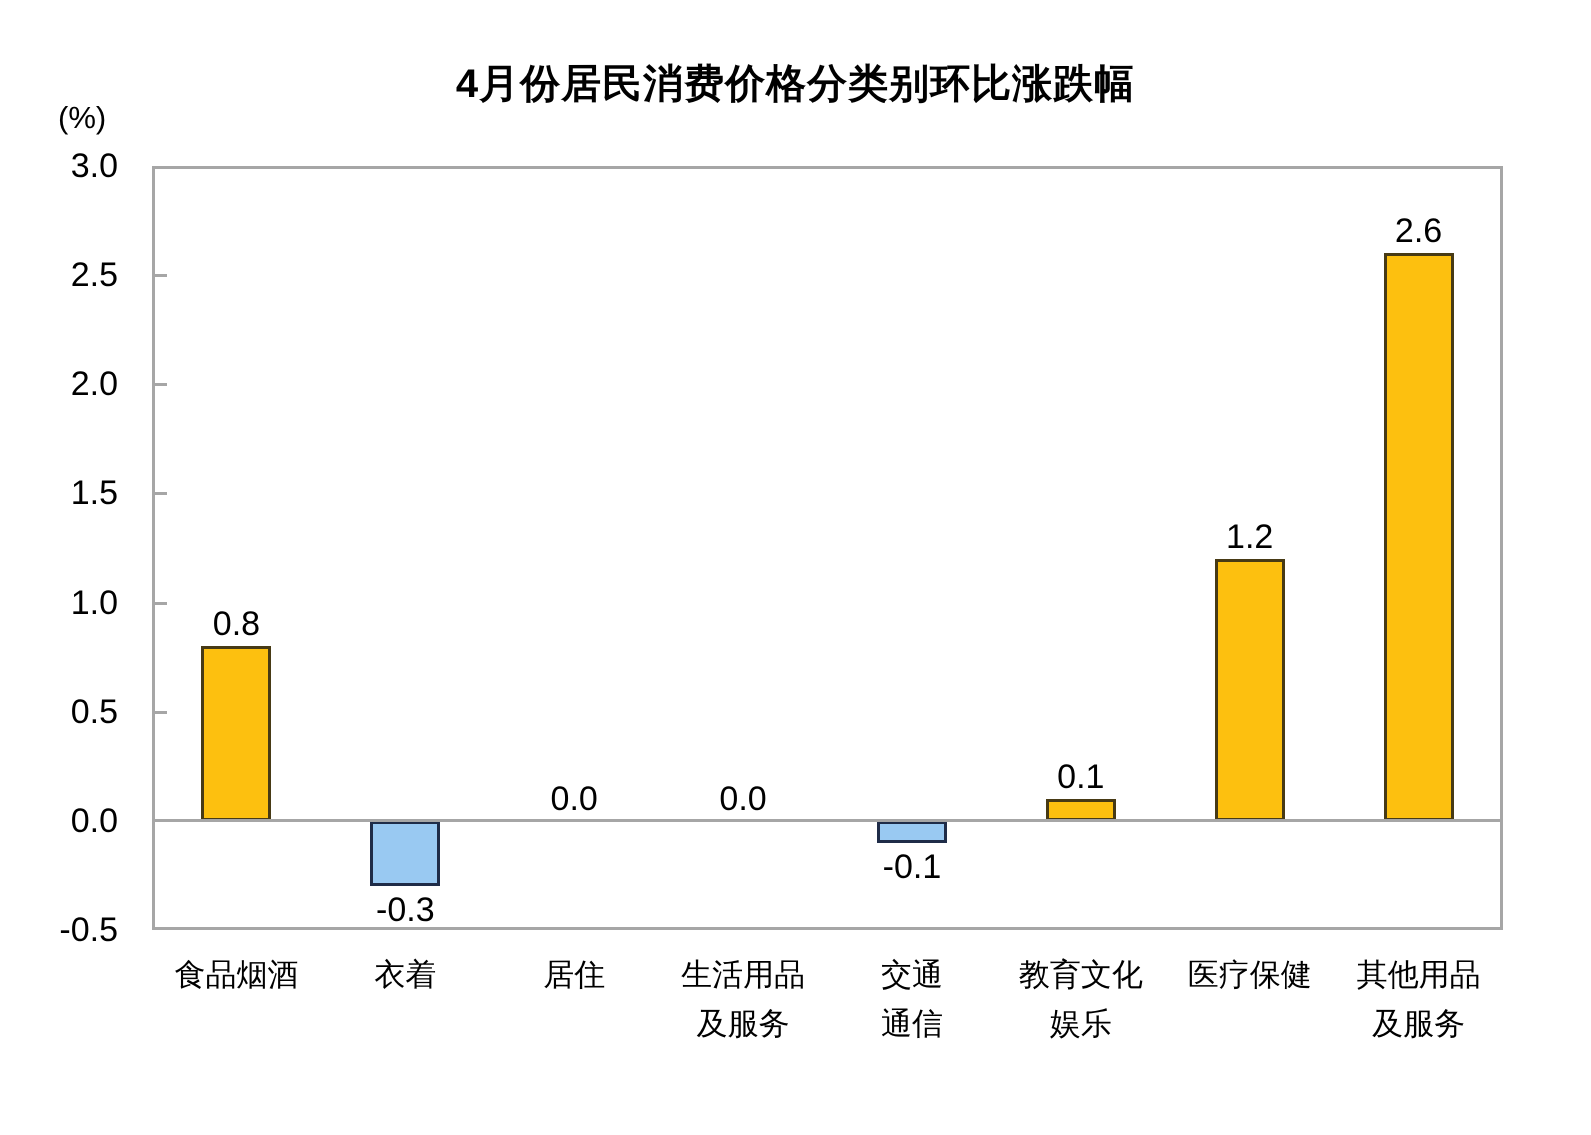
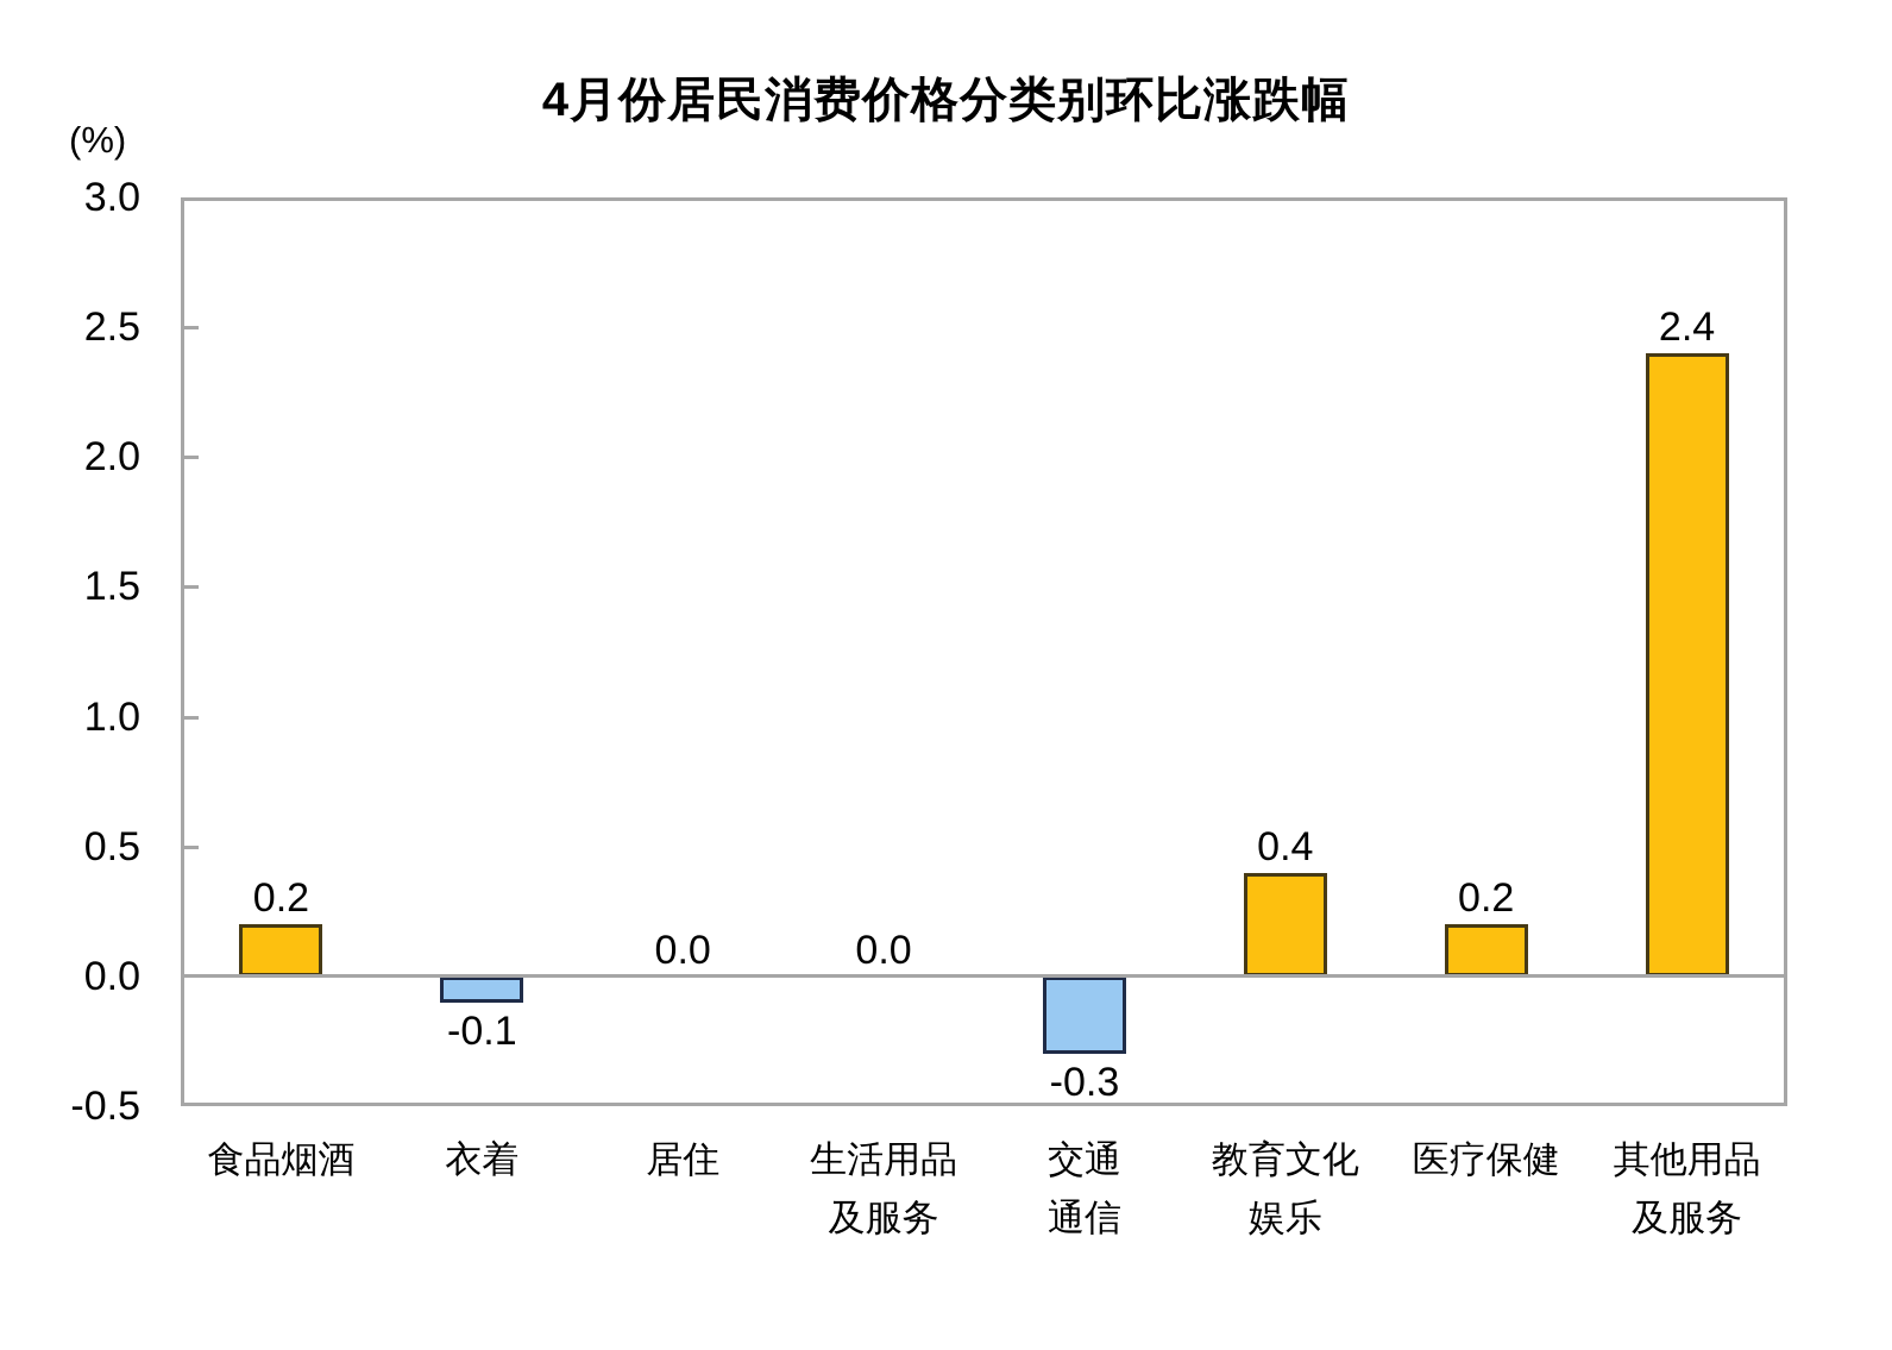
食品烟酒: 0.8 -> 0.2
衣着: -0.3 -> -0.1
交通通信: -0.1 -> -0.3
教育文化娱乐: 0.1 -> 0.4
医疗保健: 1.2 -> 0.2
其他用品及服务: 2.6 -> 2.4
